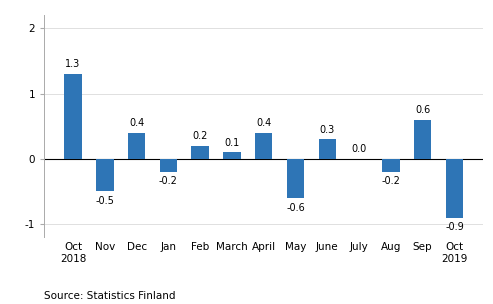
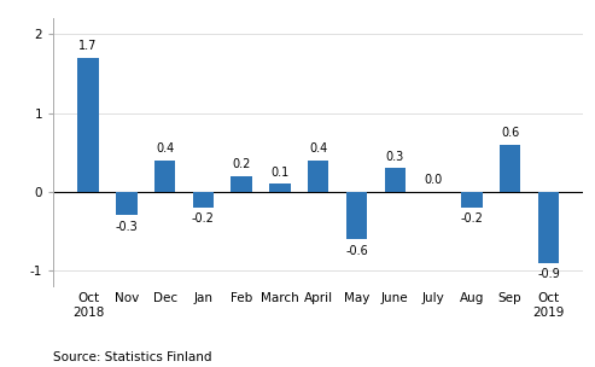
Oct 2018: 1.3 -> 1.7
Nov: -0.5 -> -0.3
